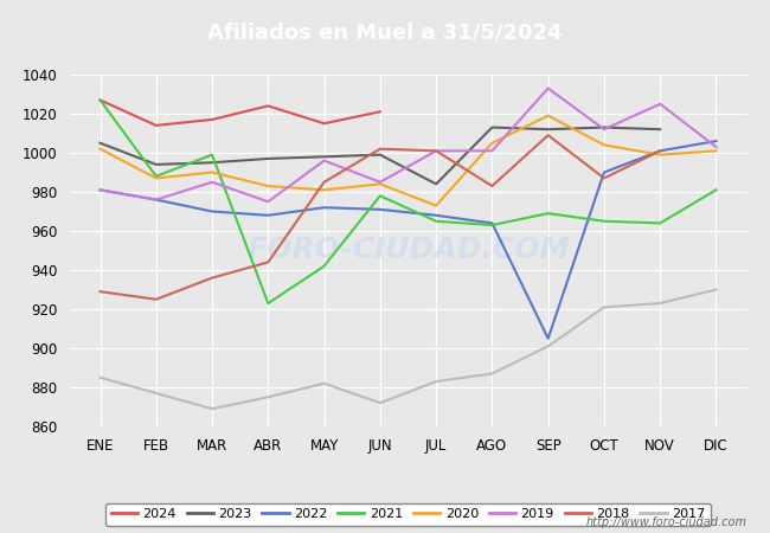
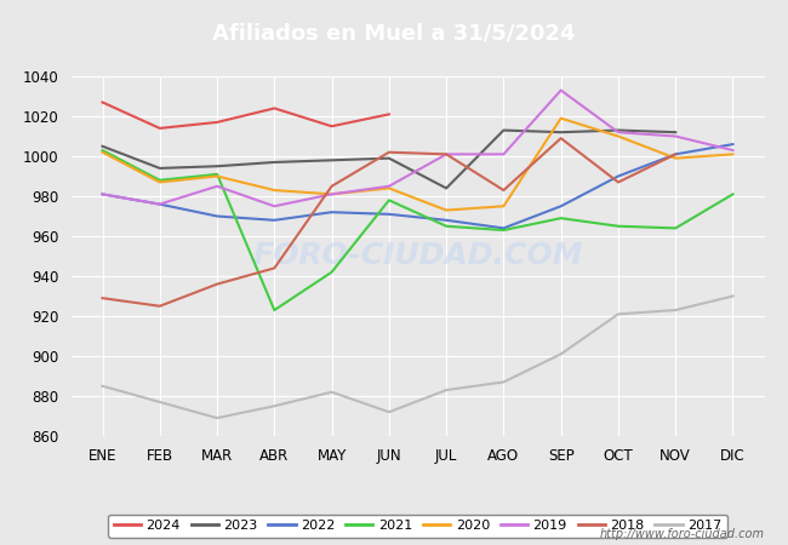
2021/ENE: 1027 -> 1003
2021/MAR: 999 -> 991
2019/MAY: 996 -> 981
2020/AGO: 1005 -> 975
2022/SEP: 905 -> 975
2020/OCT: 1004 -> 1010
2019/NOV: 1025 -> 1010
